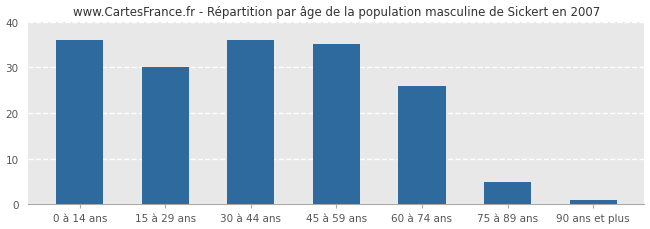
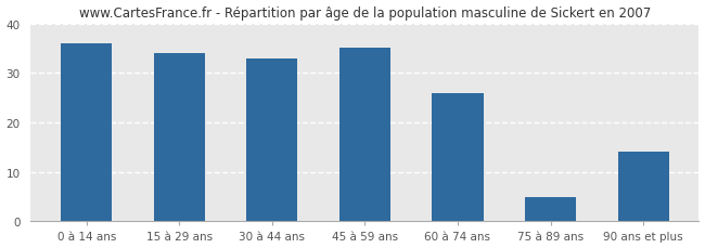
15 à 29 ans: 30 -> 34
30 à 44 ans: 36 -> 33
90 ans et plus: 1 -> 14
